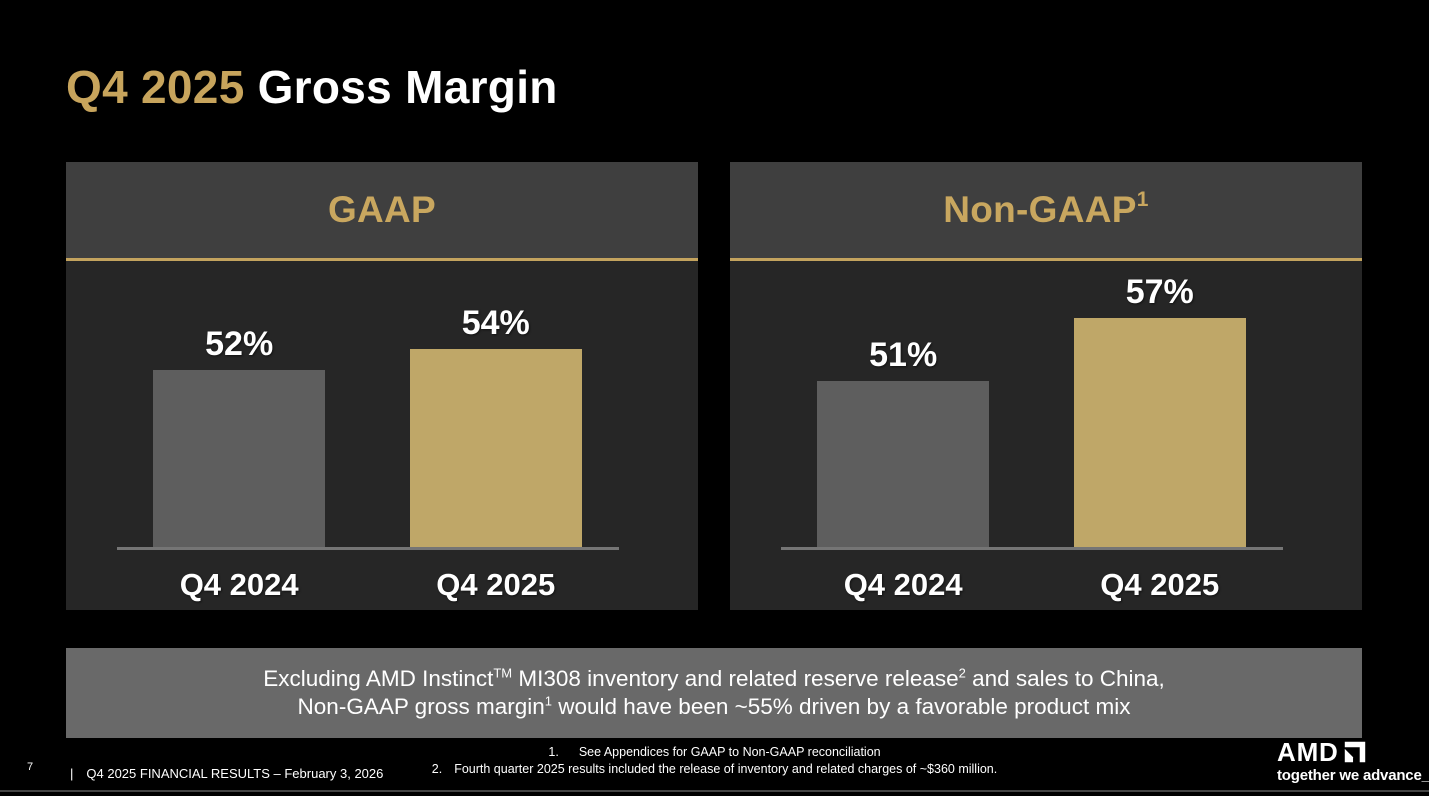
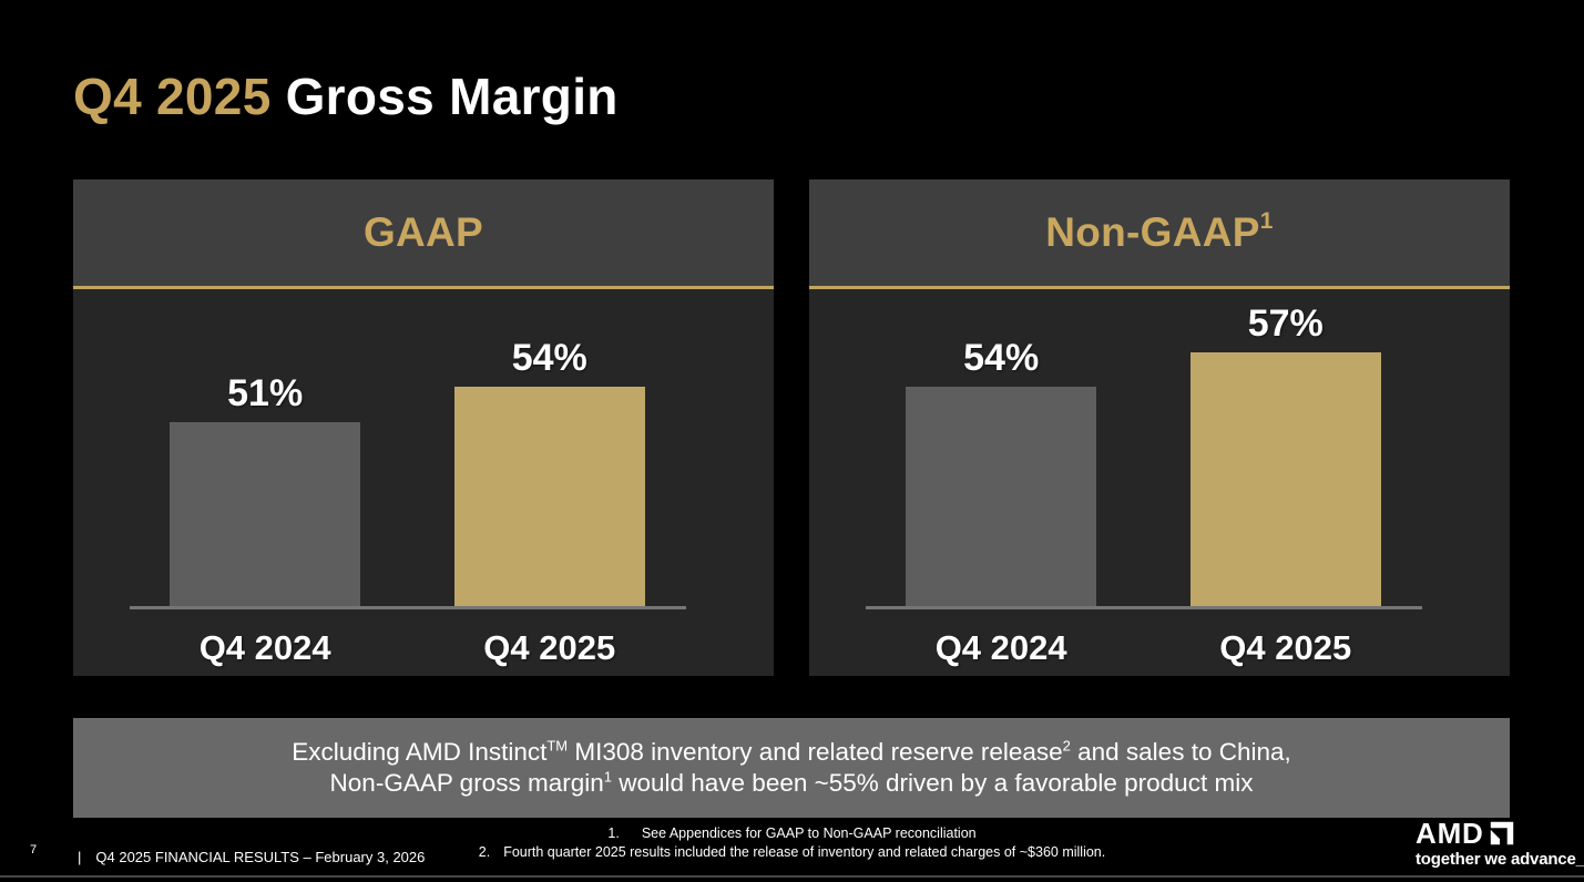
GAAP/Q4 2024: 52% -> 51%
Non-GAAP/Q4 2024: 51% -> 54%
